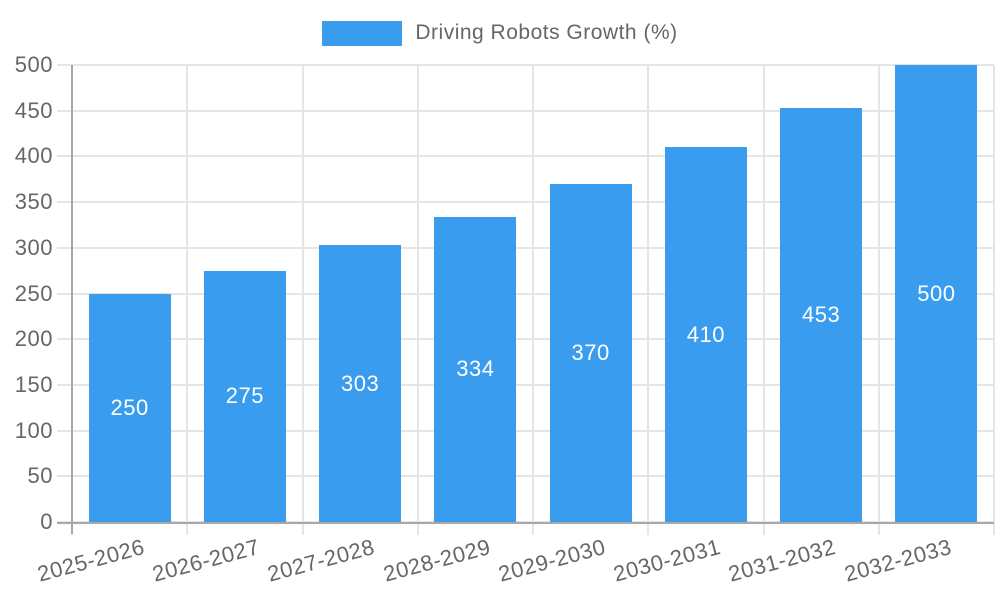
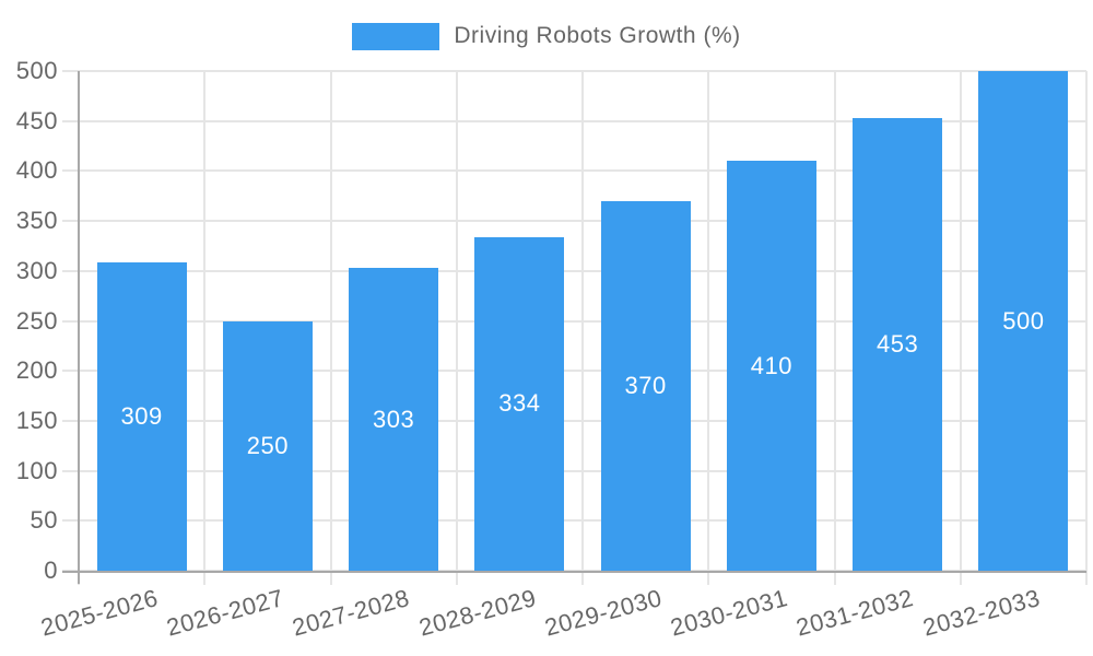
2025-2026: 250 -> 309
2026-2027: 275 -> 250
